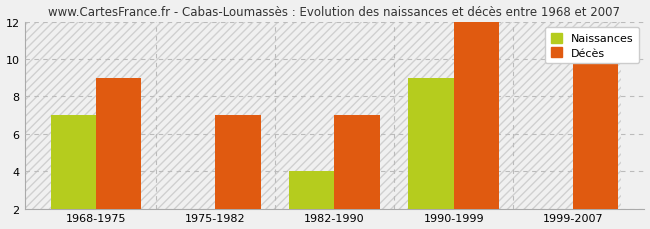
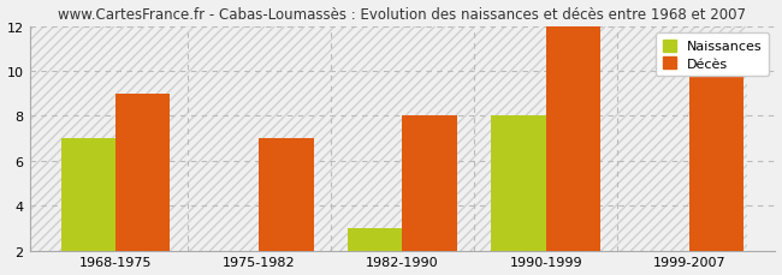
Naissances/1982-1990: 4 -> 3
Décès/1982-1990: 7 -> 8
Naissances/1990-1999: 9 -> 8
